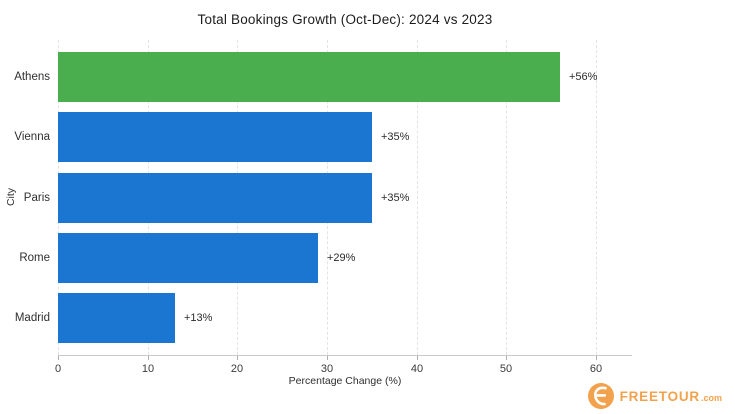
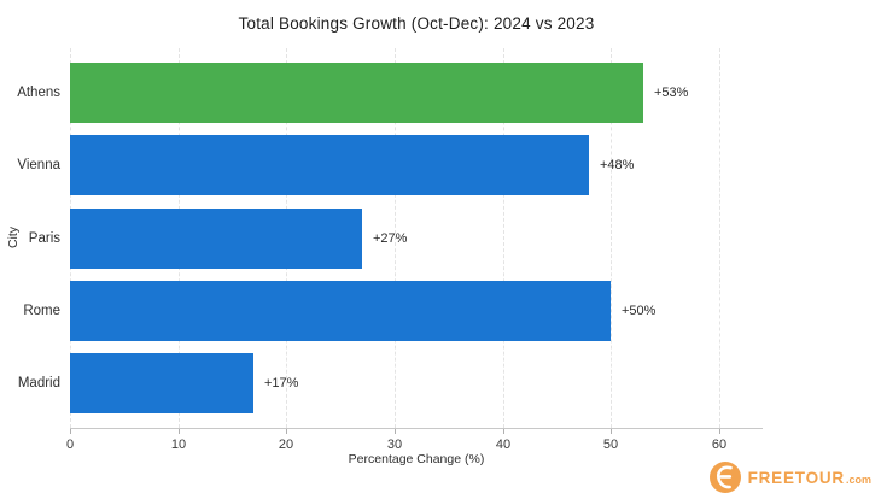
Athens: +56% -> +53%
Vienna: +35% -> +48%
Paris: +35% -> +27%
Rome: +29% -> +50%
Madrid: +13% -> +17%
